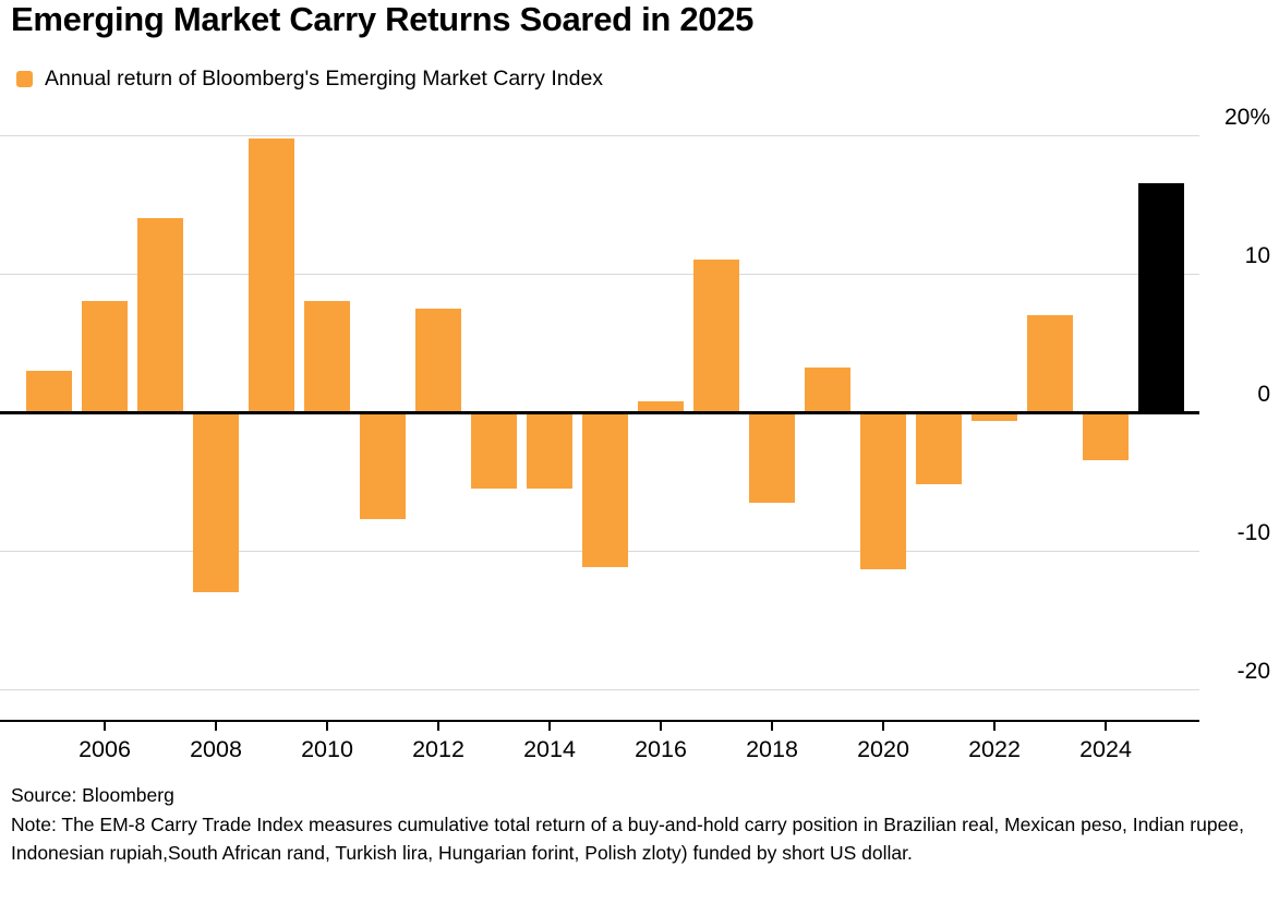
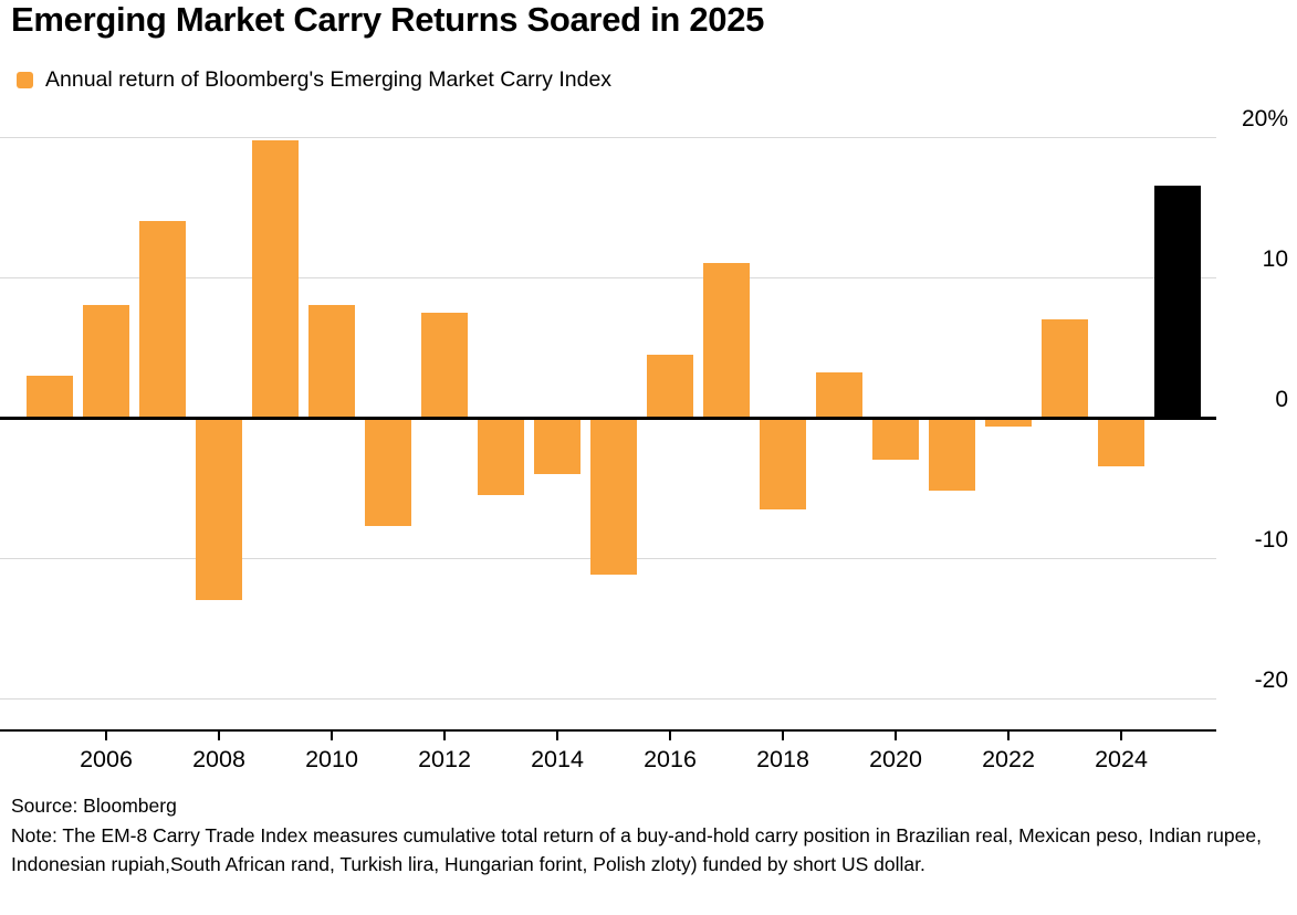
2014: -5.5% -> -4.0%
2016: 0.8% -> 4.5%
2020: -11.3% -> -3.0%
